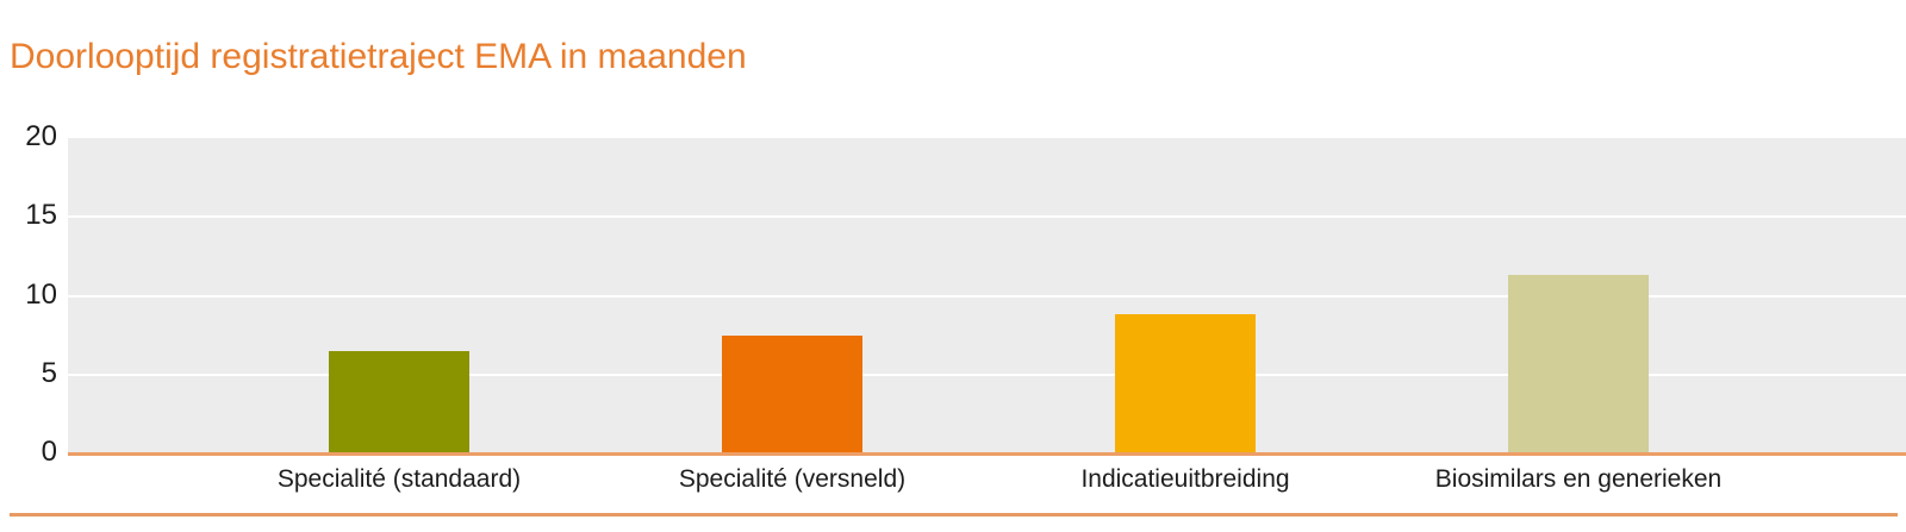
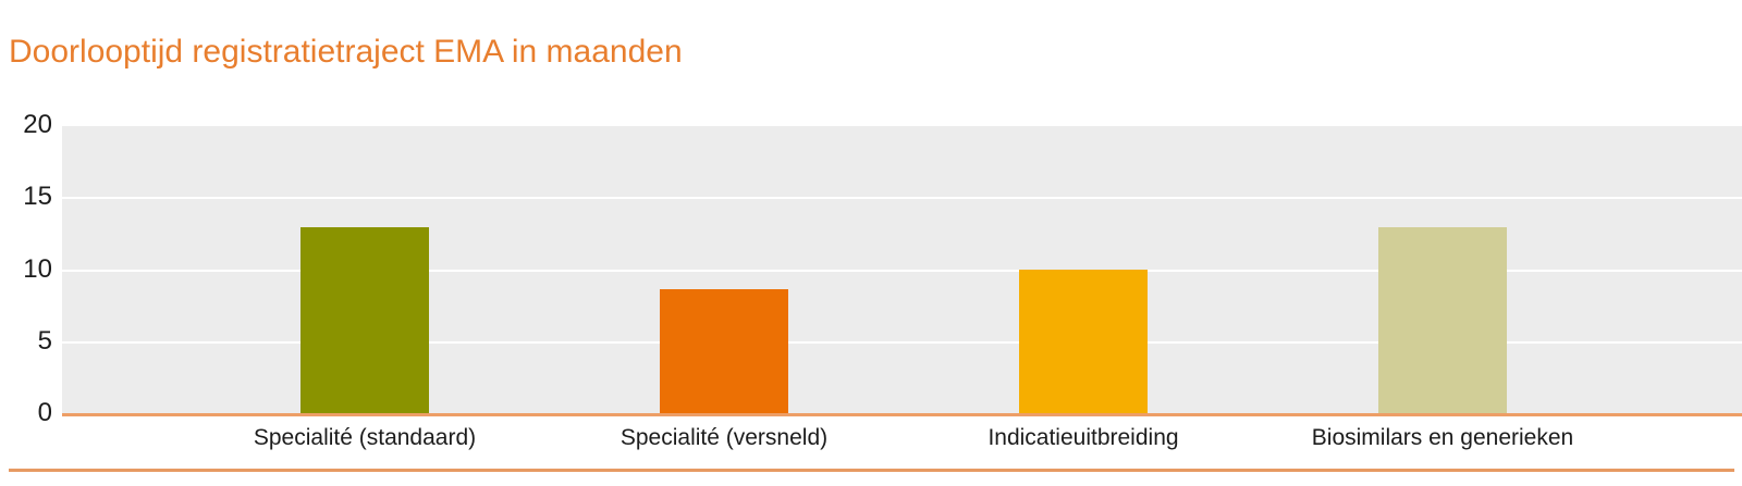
Specialité (standaard): 6.5 -> 13.0
Specialité (versneld): 7.5 -> 8.7
Indicatieuitbreiding: 8.8 -> 10.0
Biosimilars en generieken: 11.3 -> 13.0
